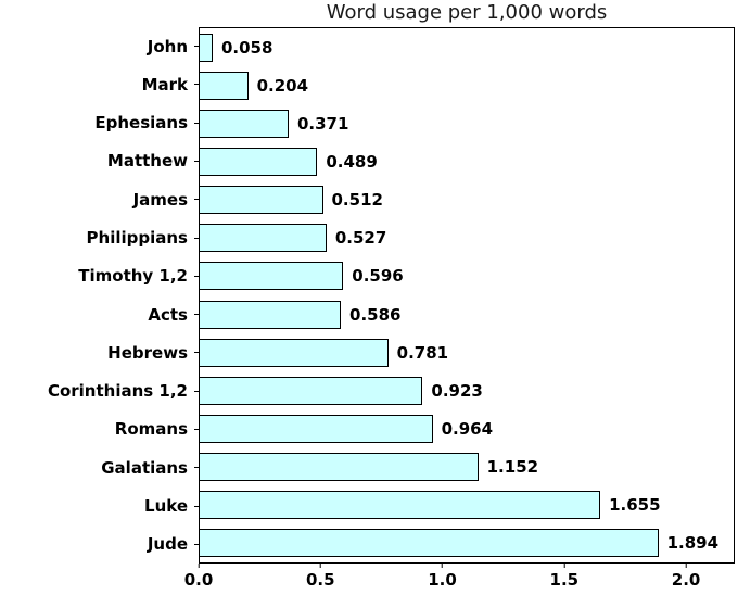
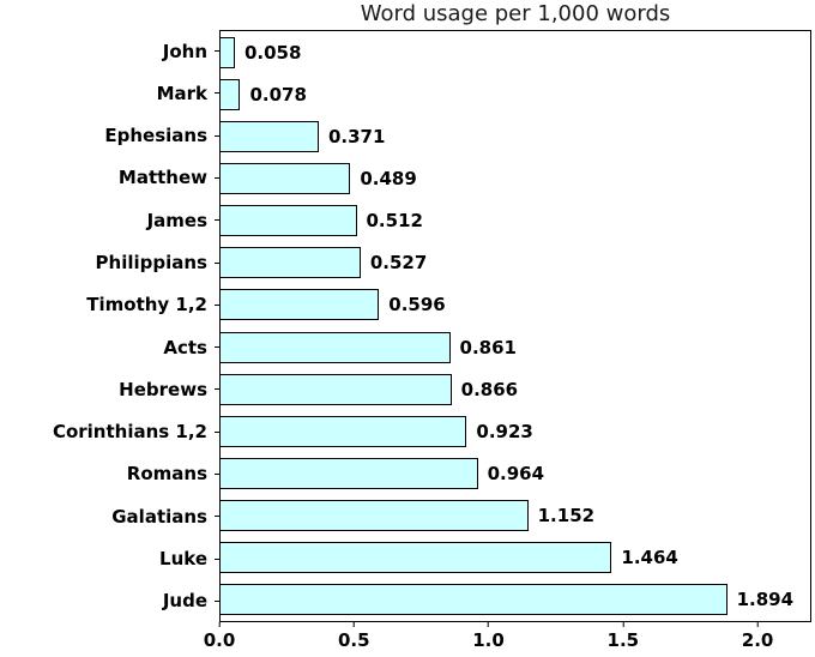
Mark: 0.204 -> 0.078
Acts: 0.586 -> 0.861
Hebrews: 0.781 -> 0.866
Luke: 1.655 -> 1.464
